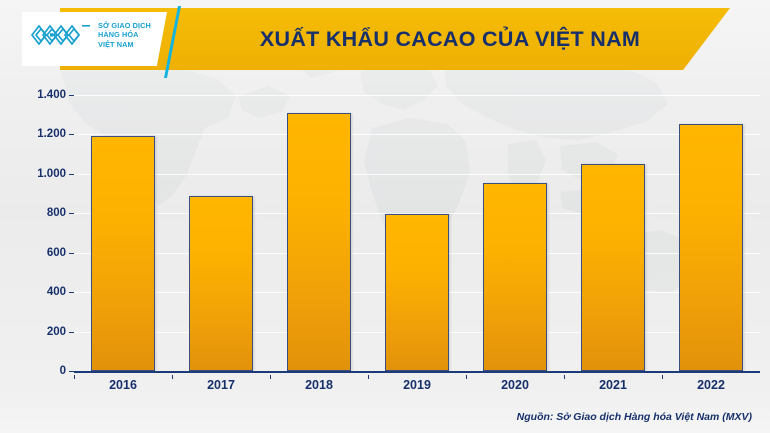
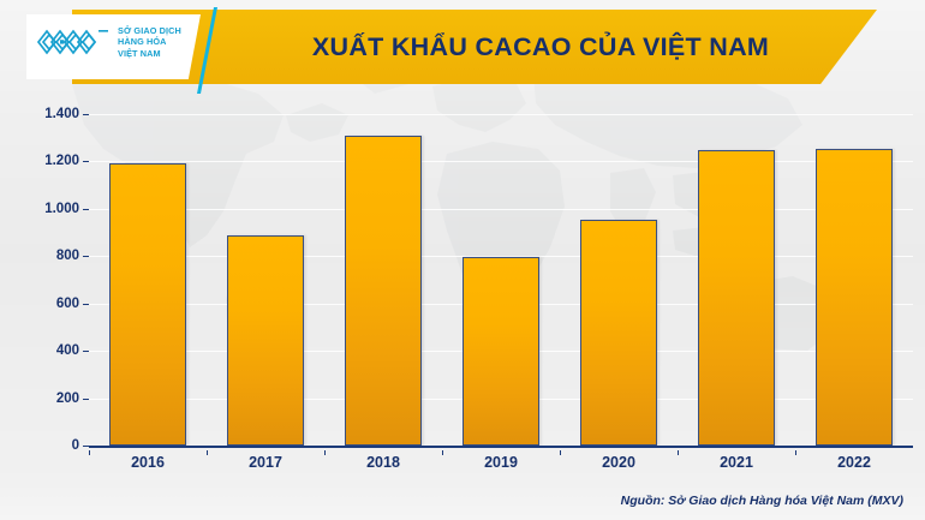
2021: 1050 -> 1250
